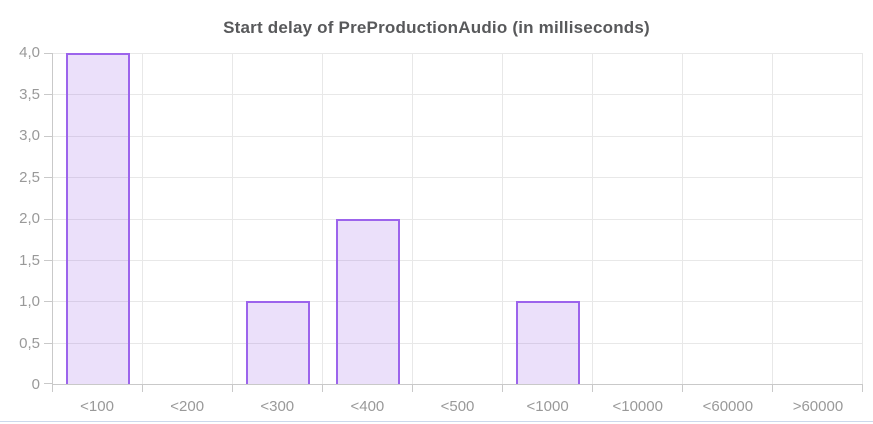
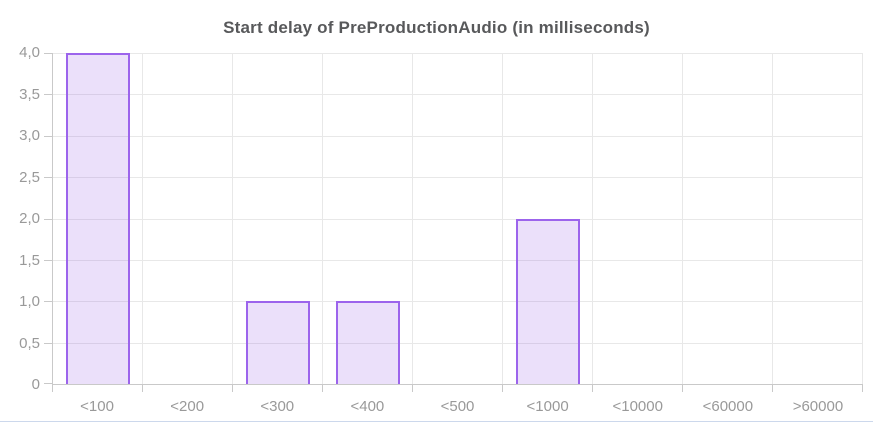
<400: 2 -> 1
<1000: 1 -> 2
